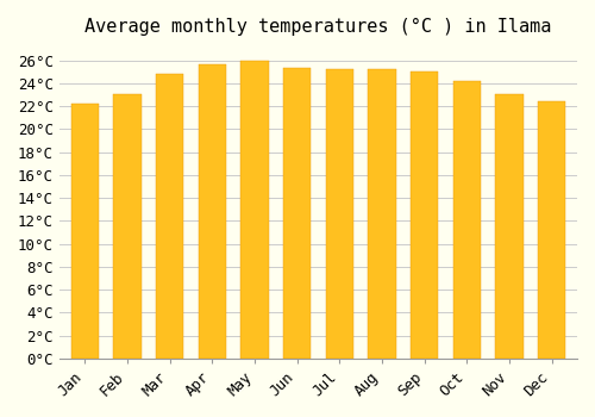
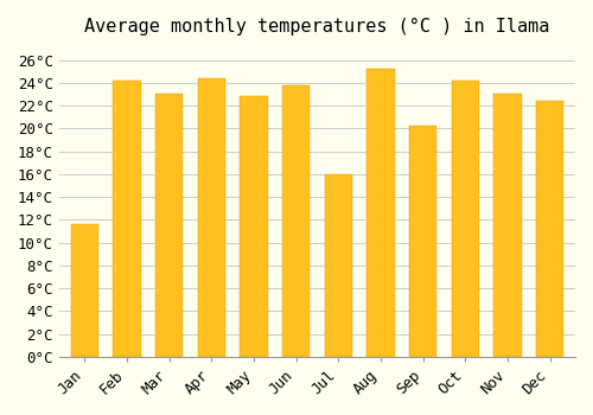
Jan: 22.2°C -> 11.6°C
Feb: 23.0°C -> 24.2°C
Mar: 24.8°C -> 23.0°C
Apr: 25.6°C -> 24.4°C
May: 26.0°C -> 22.8°C
Jun: 25.3°C -> 23.8°C
Jul: 25.2°C -> 16.0°C
Sep: 25.0°C -> 20.2°C
